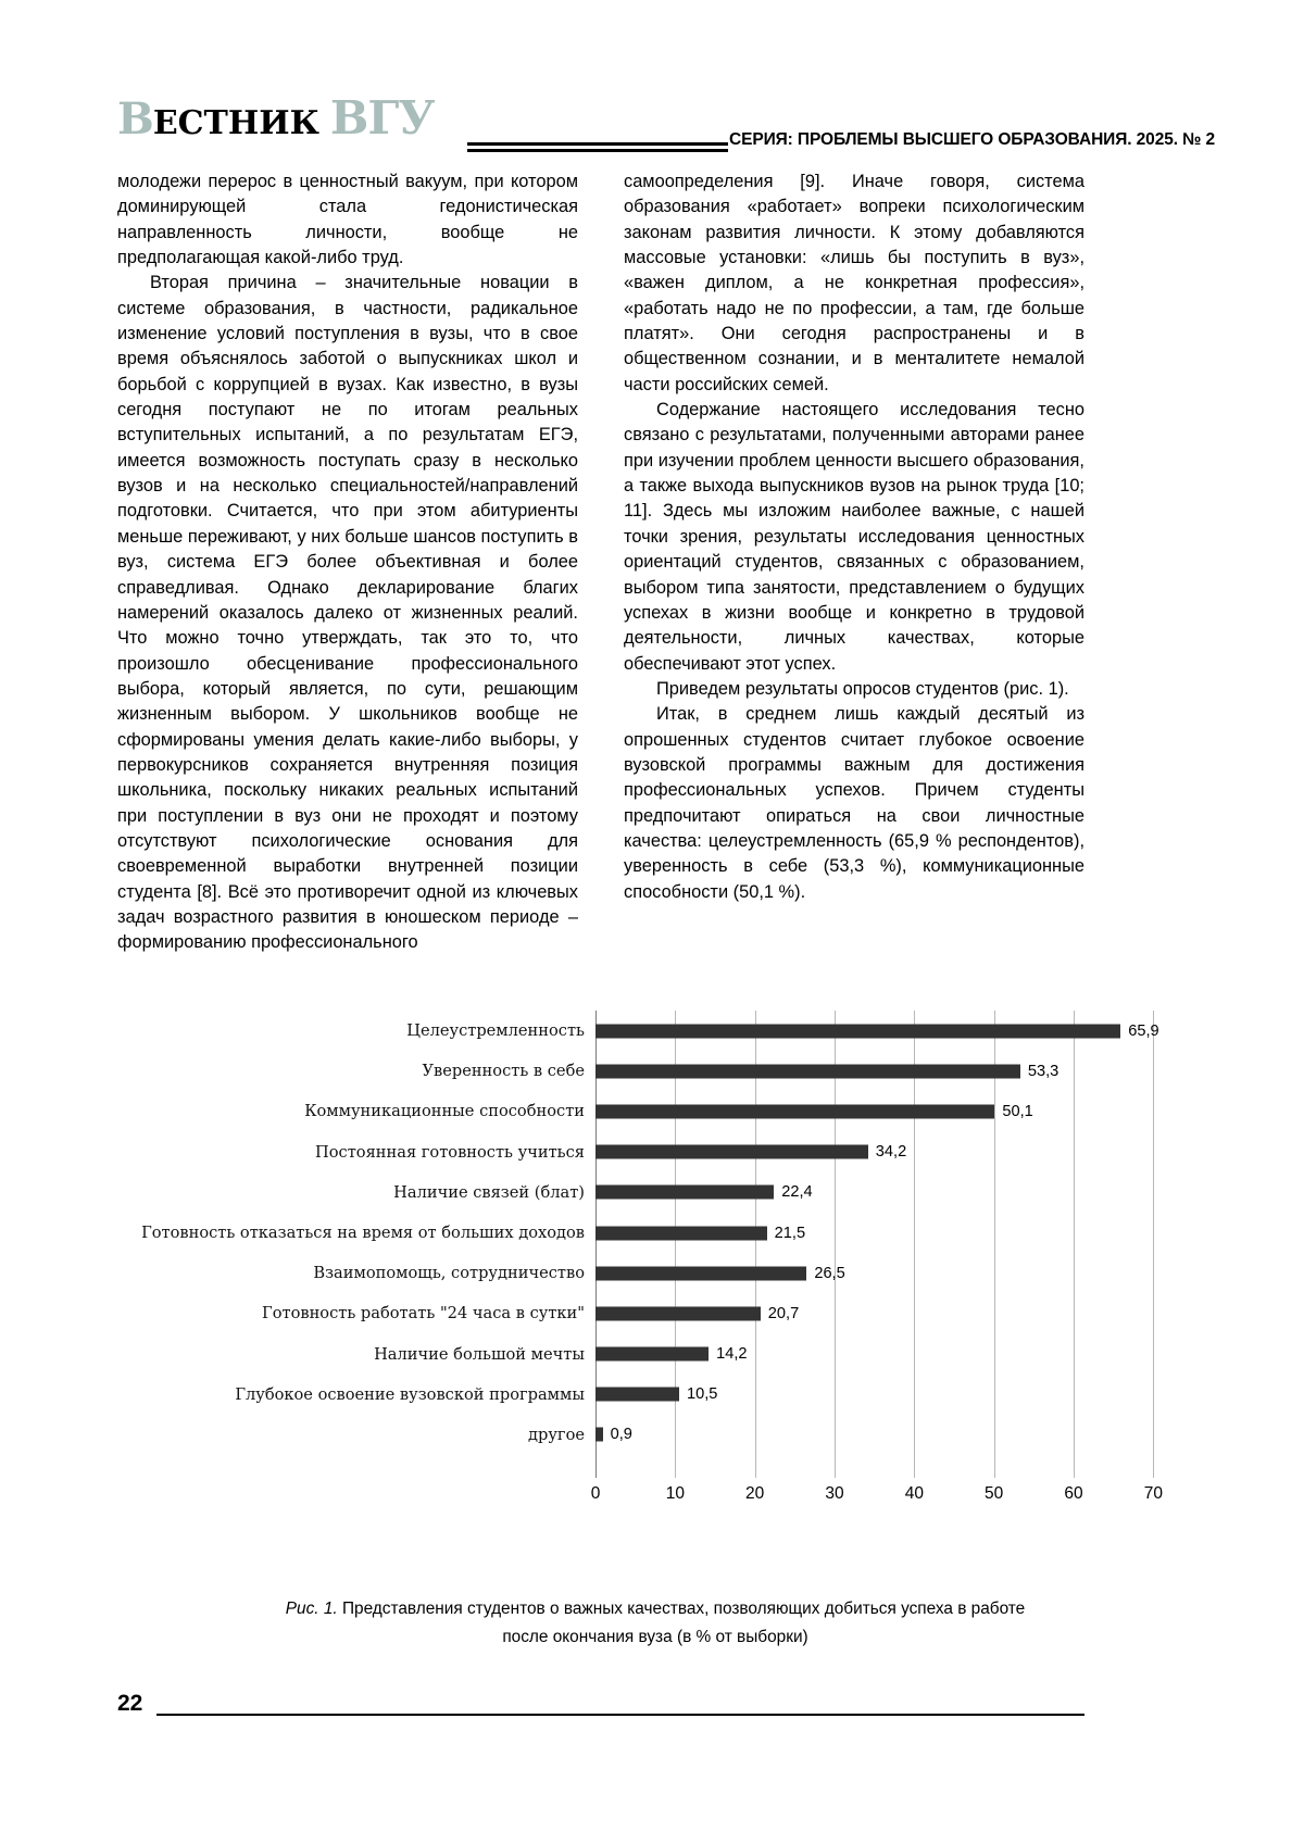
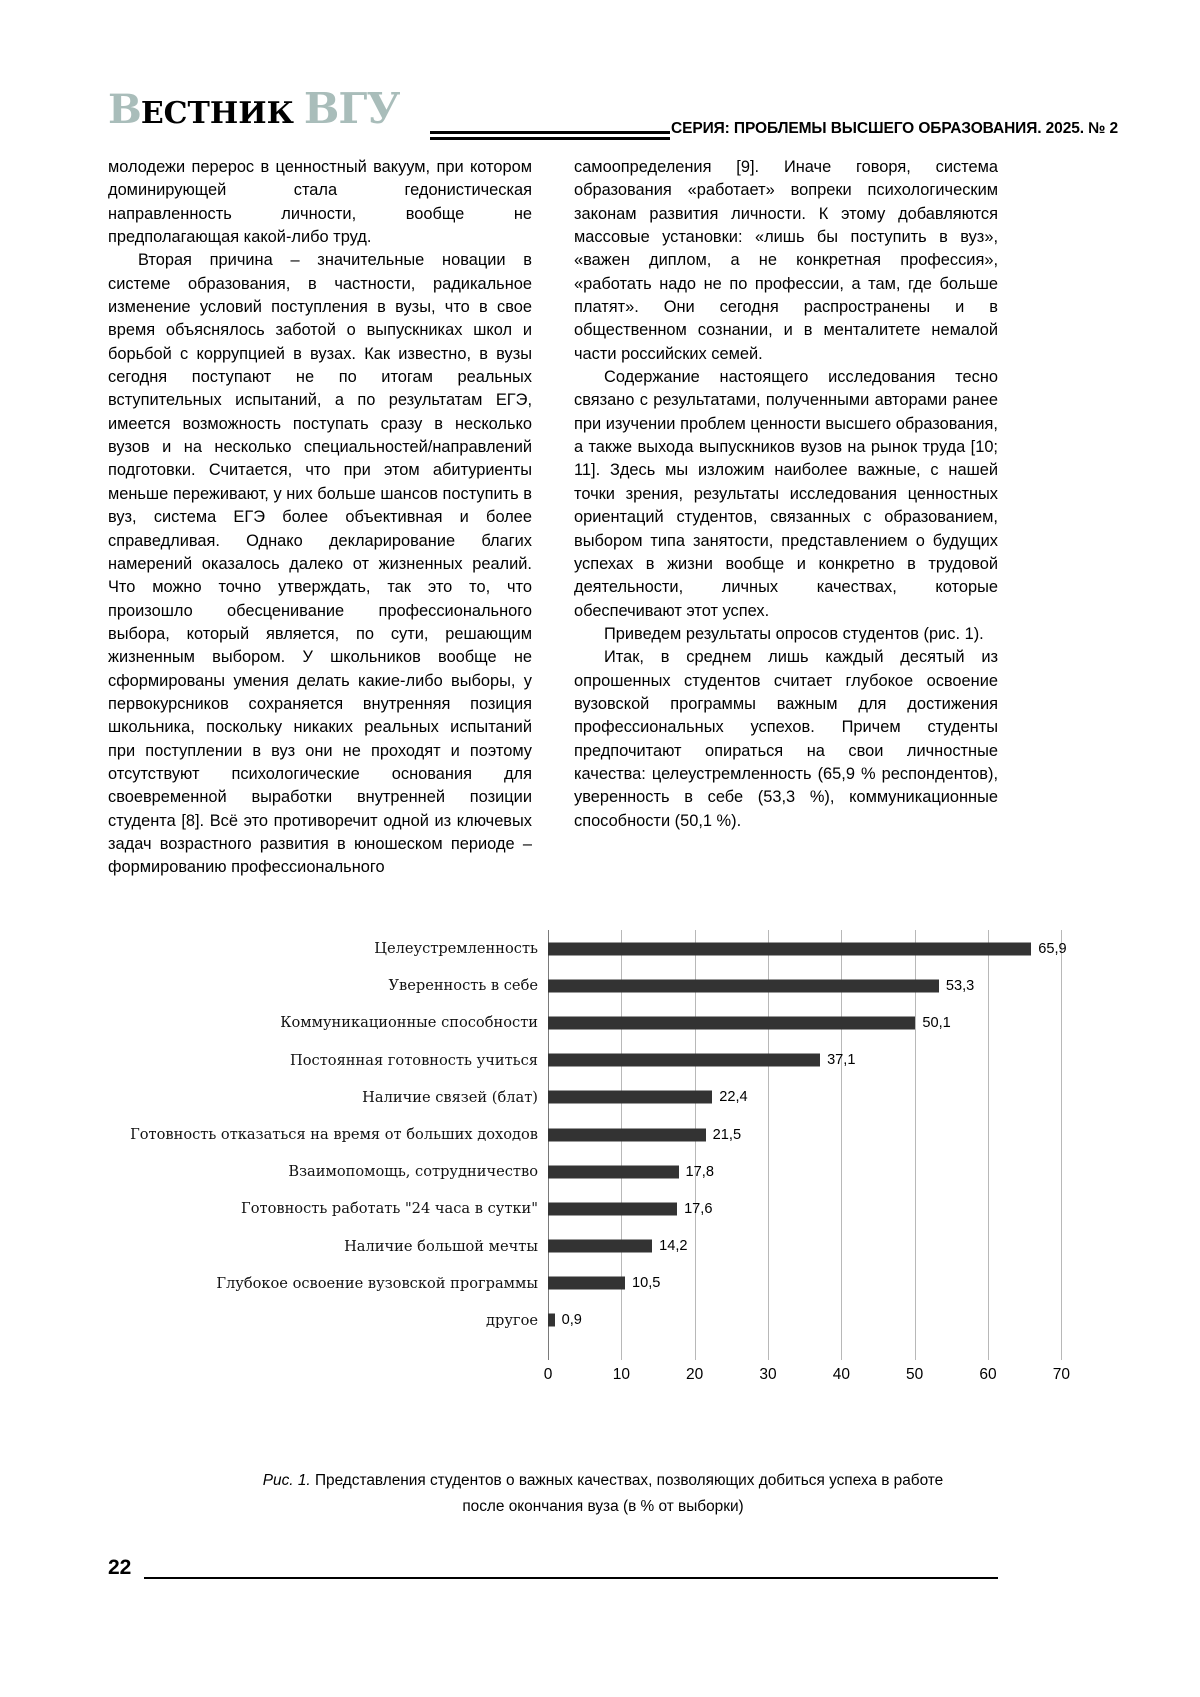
Постоянная готовность учиться: 34,2 -> 37,1
Взаимопомощь, сотрудничество: 26,5 -> 17,8
Готовность работать "24 часа в сутки": 20,7 -> 17,6
